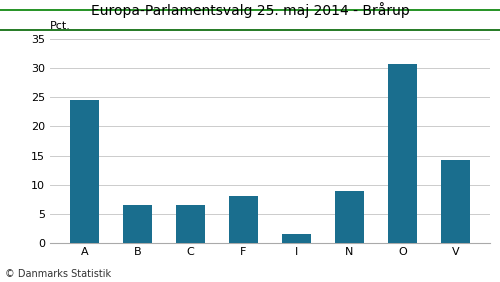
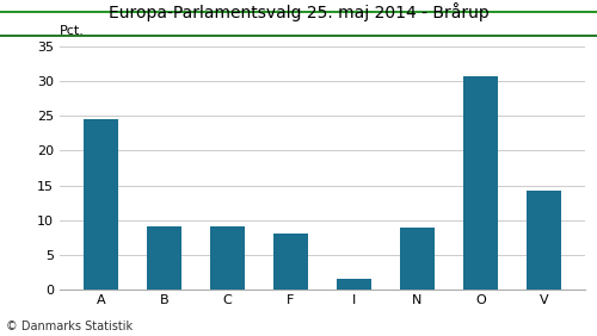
B: 6.5 -> 9.0
C: 6.5 -> 9.0
